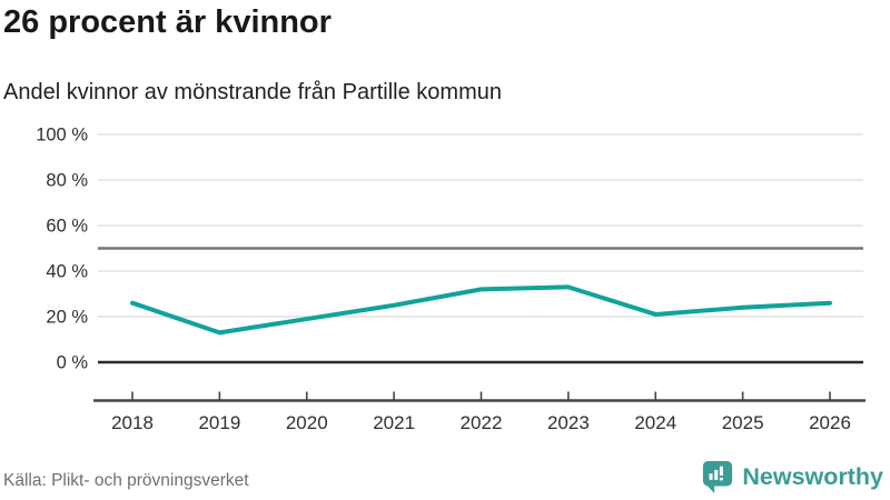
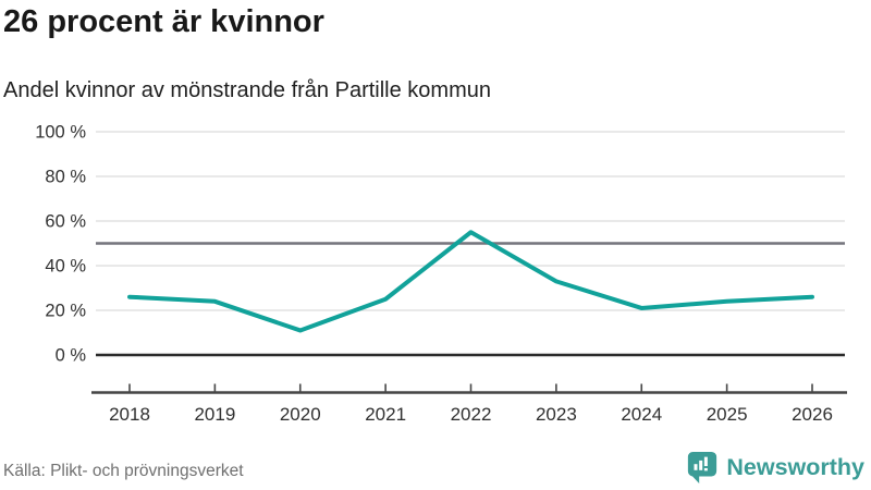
2019: 13% -> 24%
2020: 19% -> 11%
2022: 32% -> 55%
